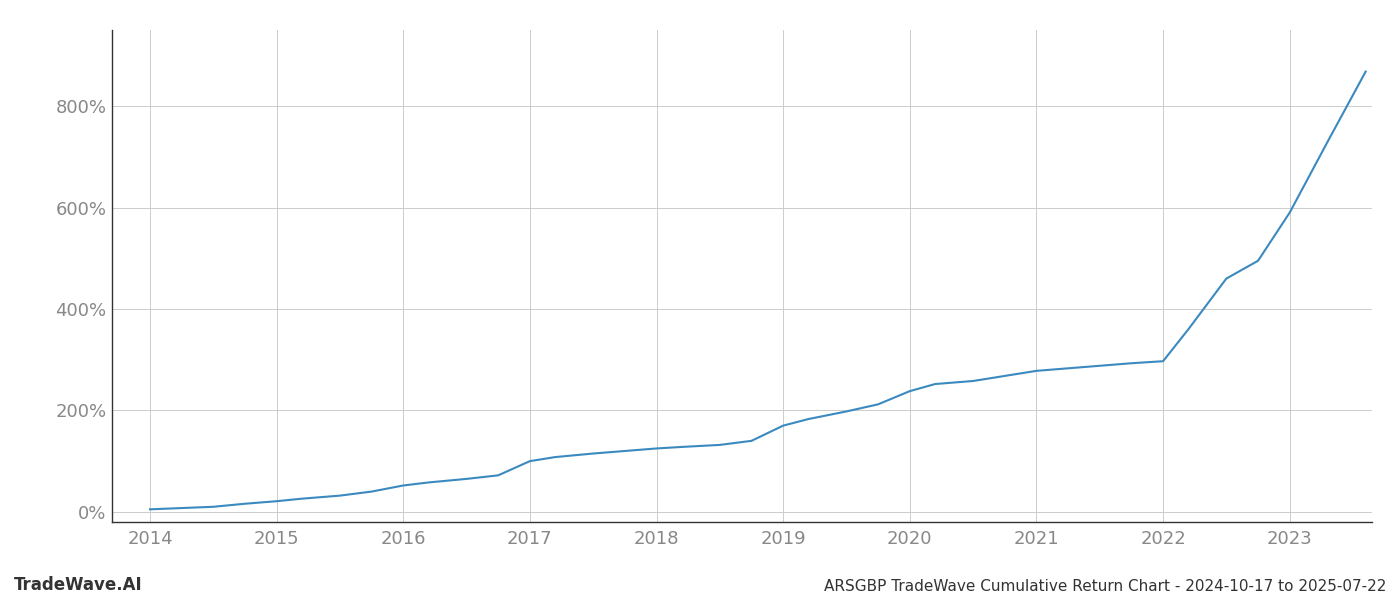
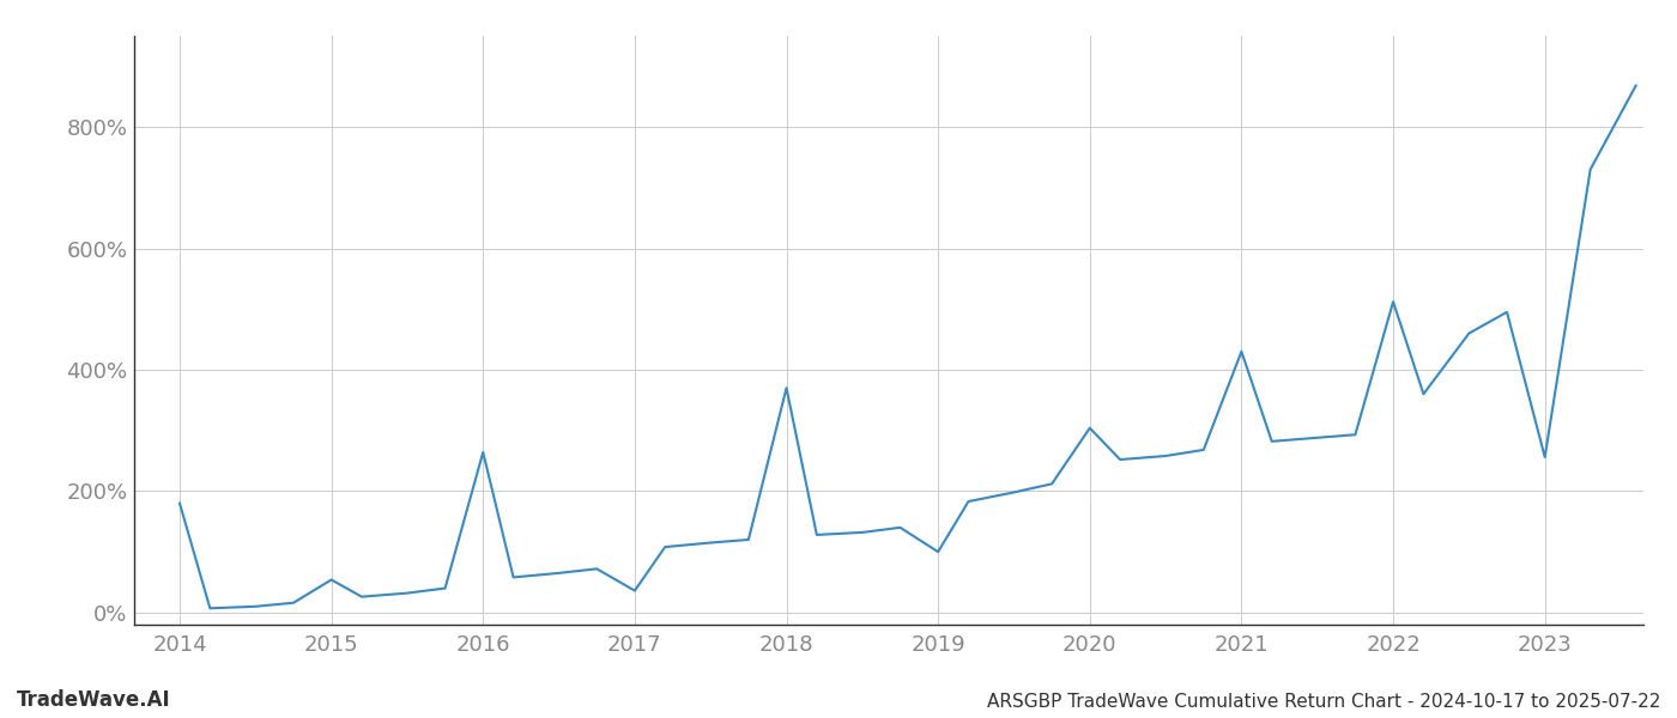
2014: 5% -> 180%
2015: 21% -> 54%
2016: 52% -> 264%
2017: 100% -> 36%
2018: 125% -> 370%
2019: 170% -> 100%
2020: 238% -> 304%
2021: 278% -> 430%
2022: 297% -> 512%
2023: 590% -> 256%
